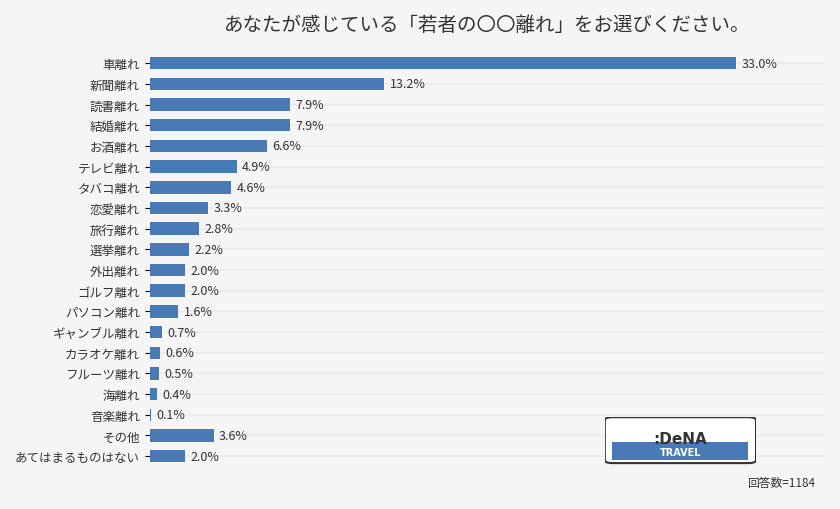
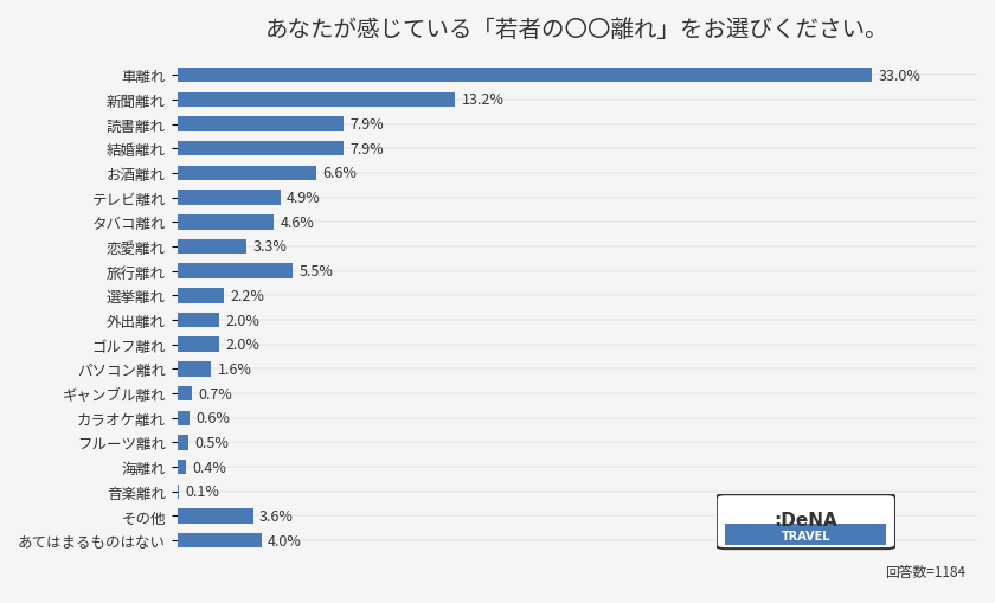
旅行離れ: 2.8% -> 5.5%
あてはまるものはない: 2.0% -> 4.0%
